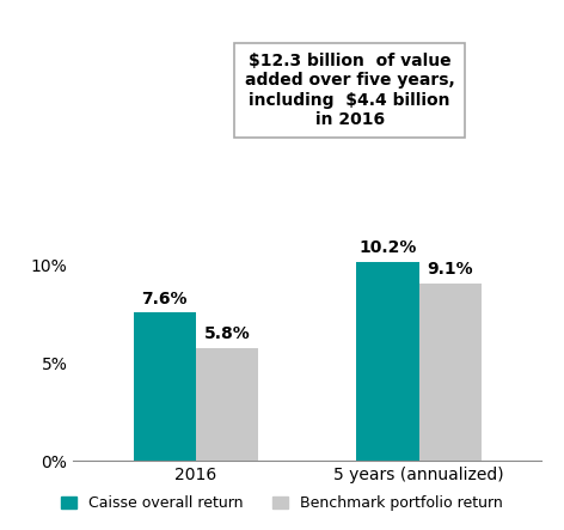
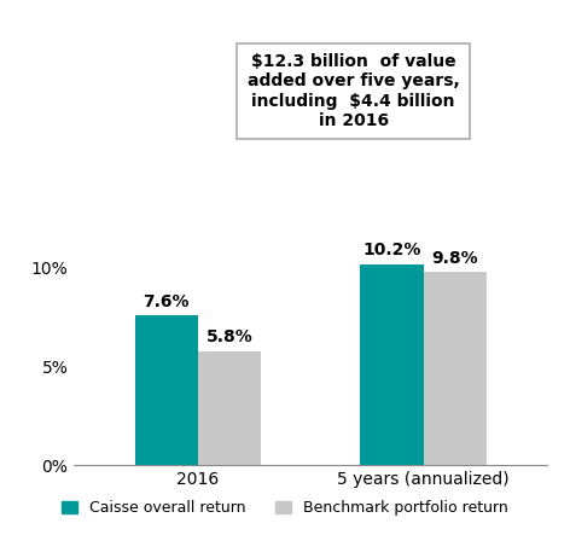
Benchmark portfolio return/5 years (annualized): 9.1% -> 9.8%
